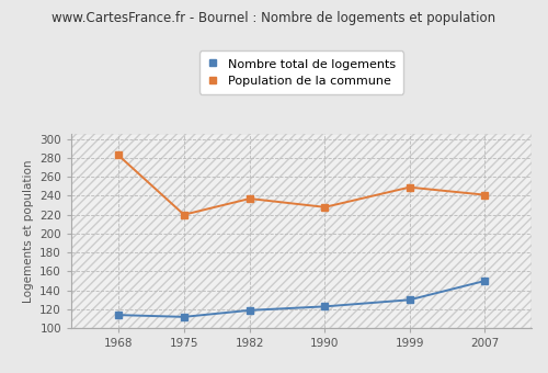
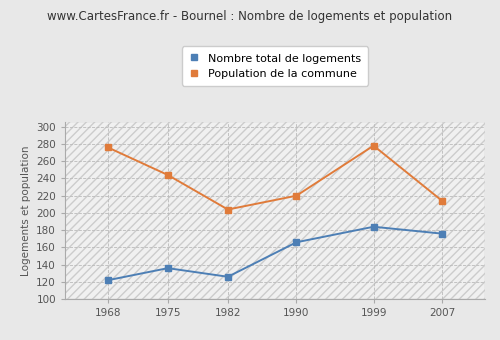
Nombre total de logements/1968: 114 -> 122
Population de la commune/1968: 283 -> 276
Nombre total de logements/1975: 112 -> 136
Population de la commune/1975: 220 -> 244
Nombre total de logements/1982: 119 -> 126
Population de la commune/1982: 237 -> 204
Nombre total de logements/1990: 123 -> 166
Population de la commune/1990: 228 -> 220
Nombre total de logements/1999: 130 -> 184
Population de la commune/1999: 249 -> 278
Nombre total de logements/2007: 150 -> 176
Population de la commune/2007: 241 -> 214
